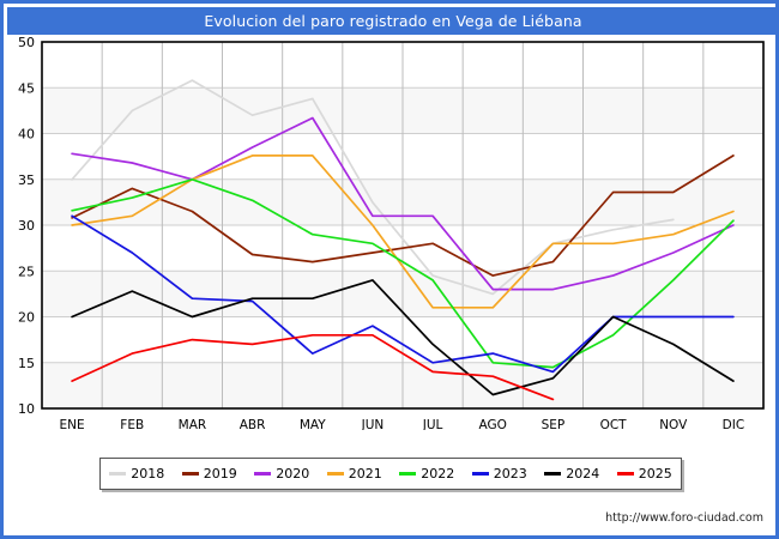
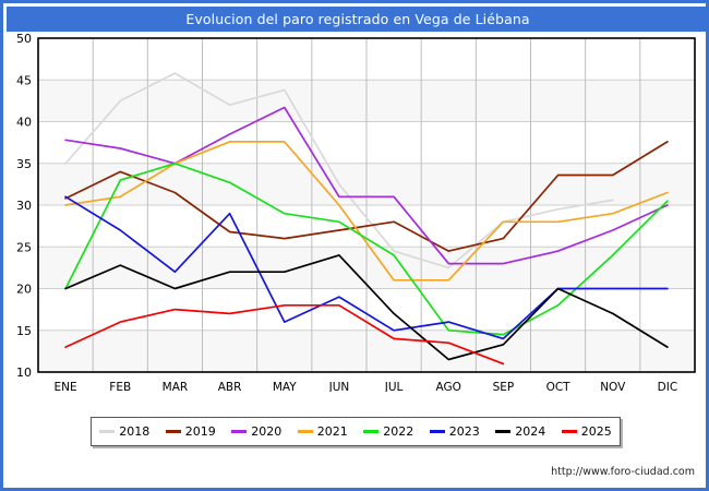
2022/ENE: 32 -> 20
2023/ABR: 22 -> 29
